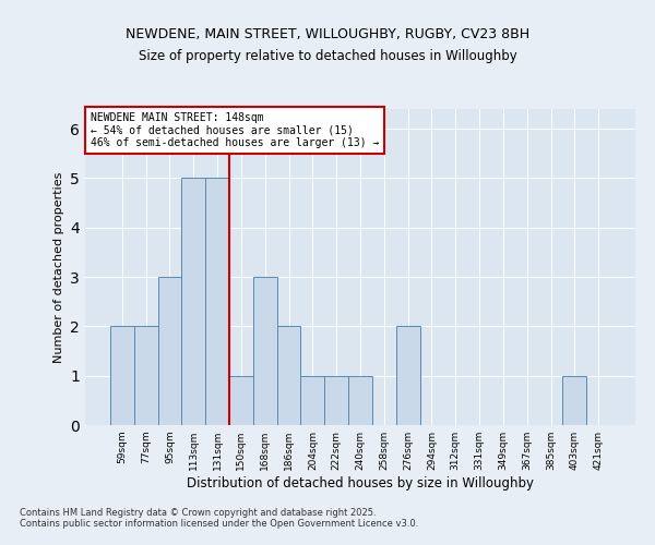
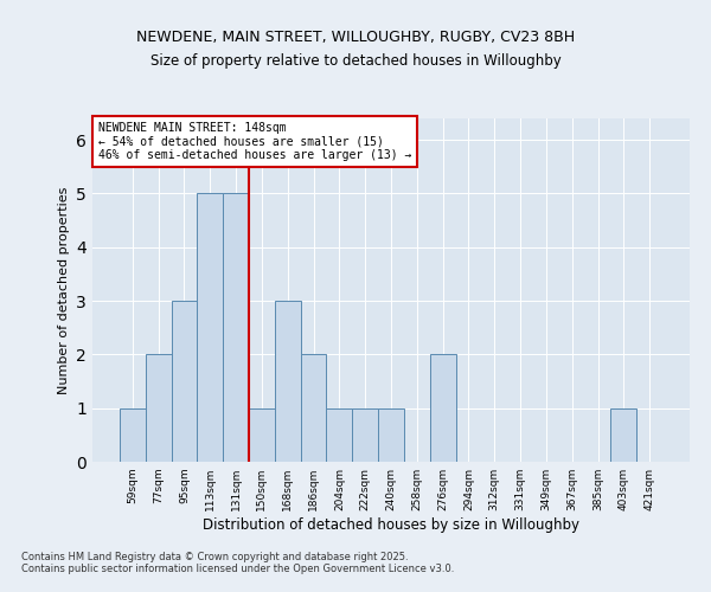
59sqm: 2 -> 1
